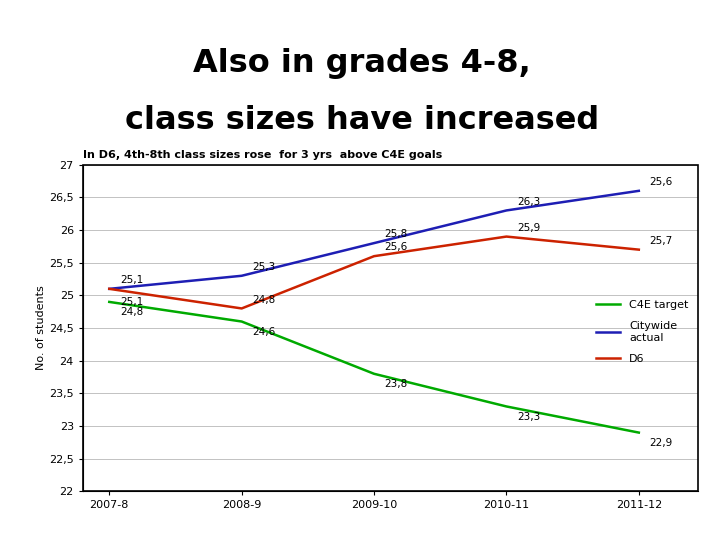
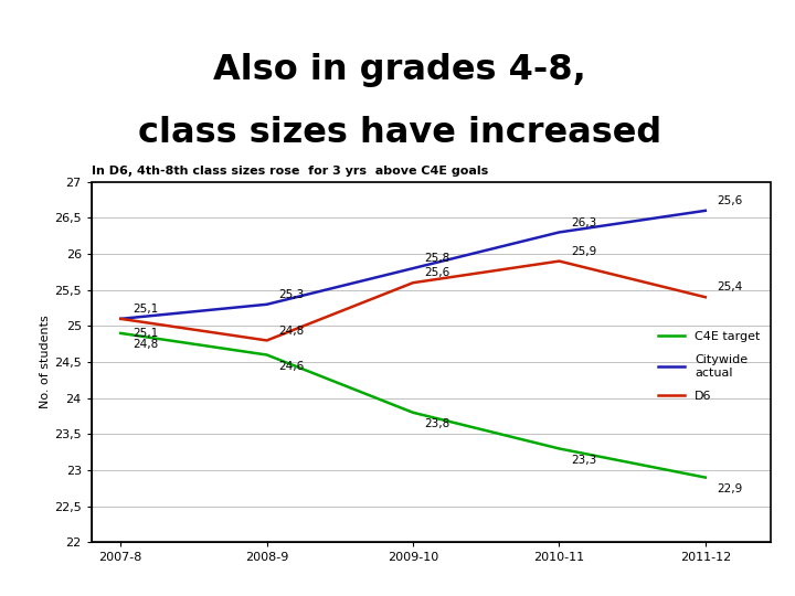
D6/2011-12: 25,7 -> 25,4
